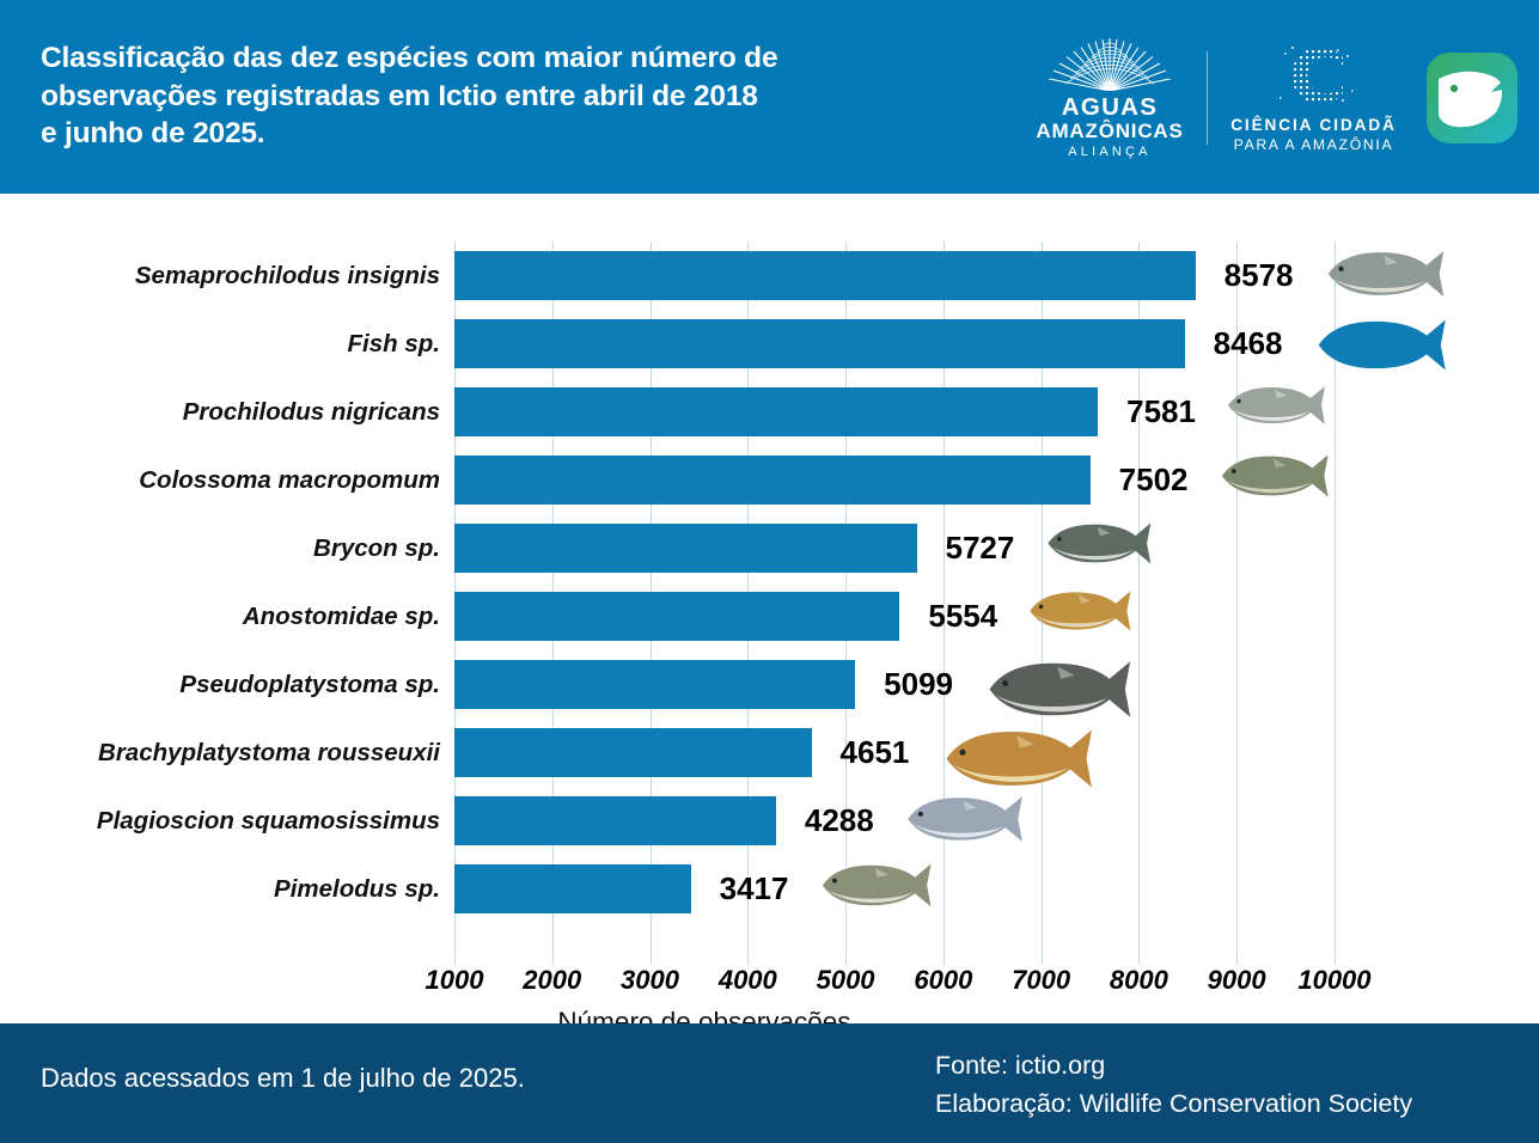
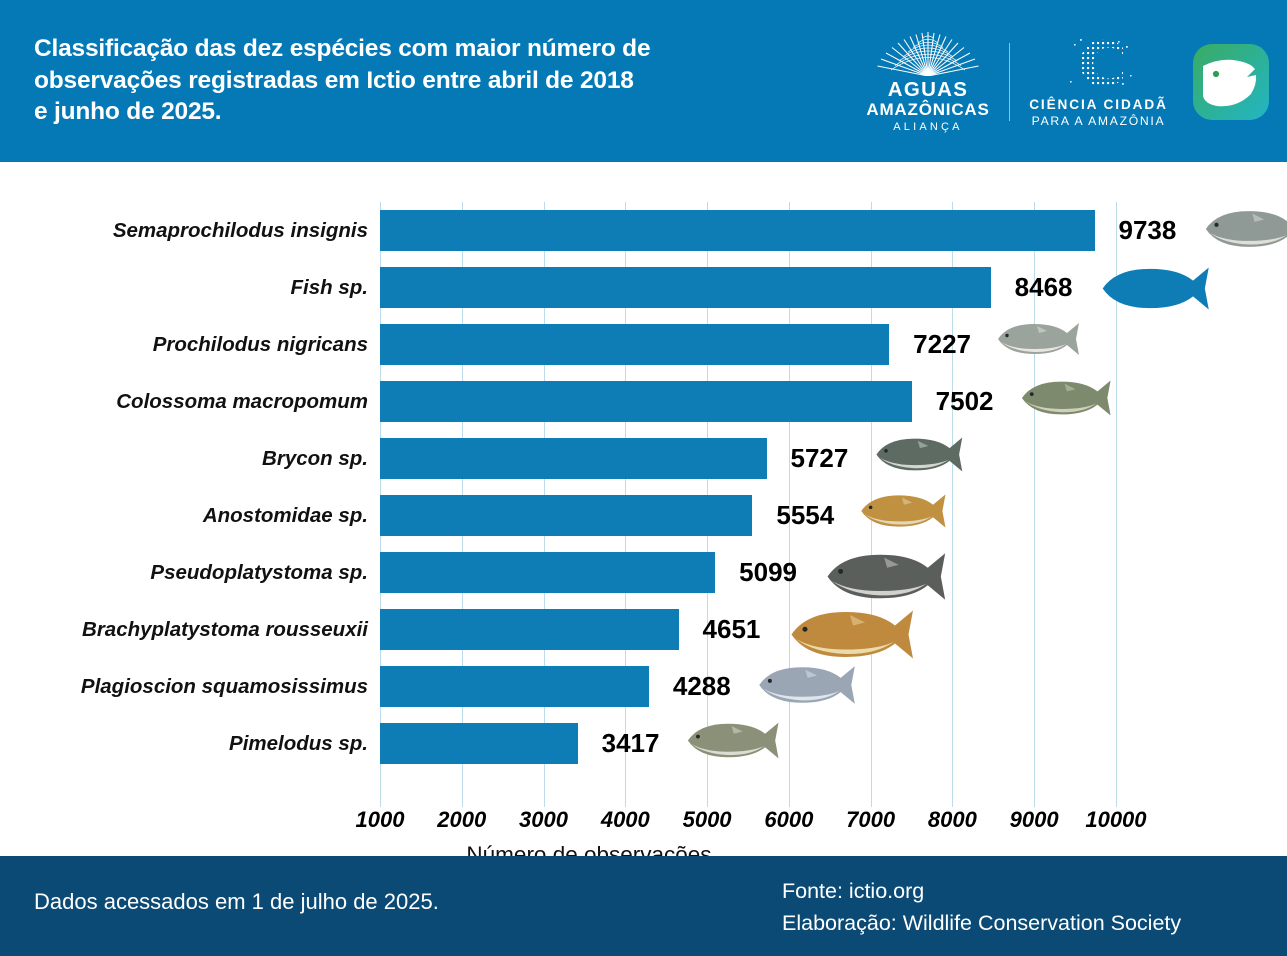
Semaprochilodus insignis: 8578 -> 9738
Prochilodus nigricans: 7581 -> 7227
